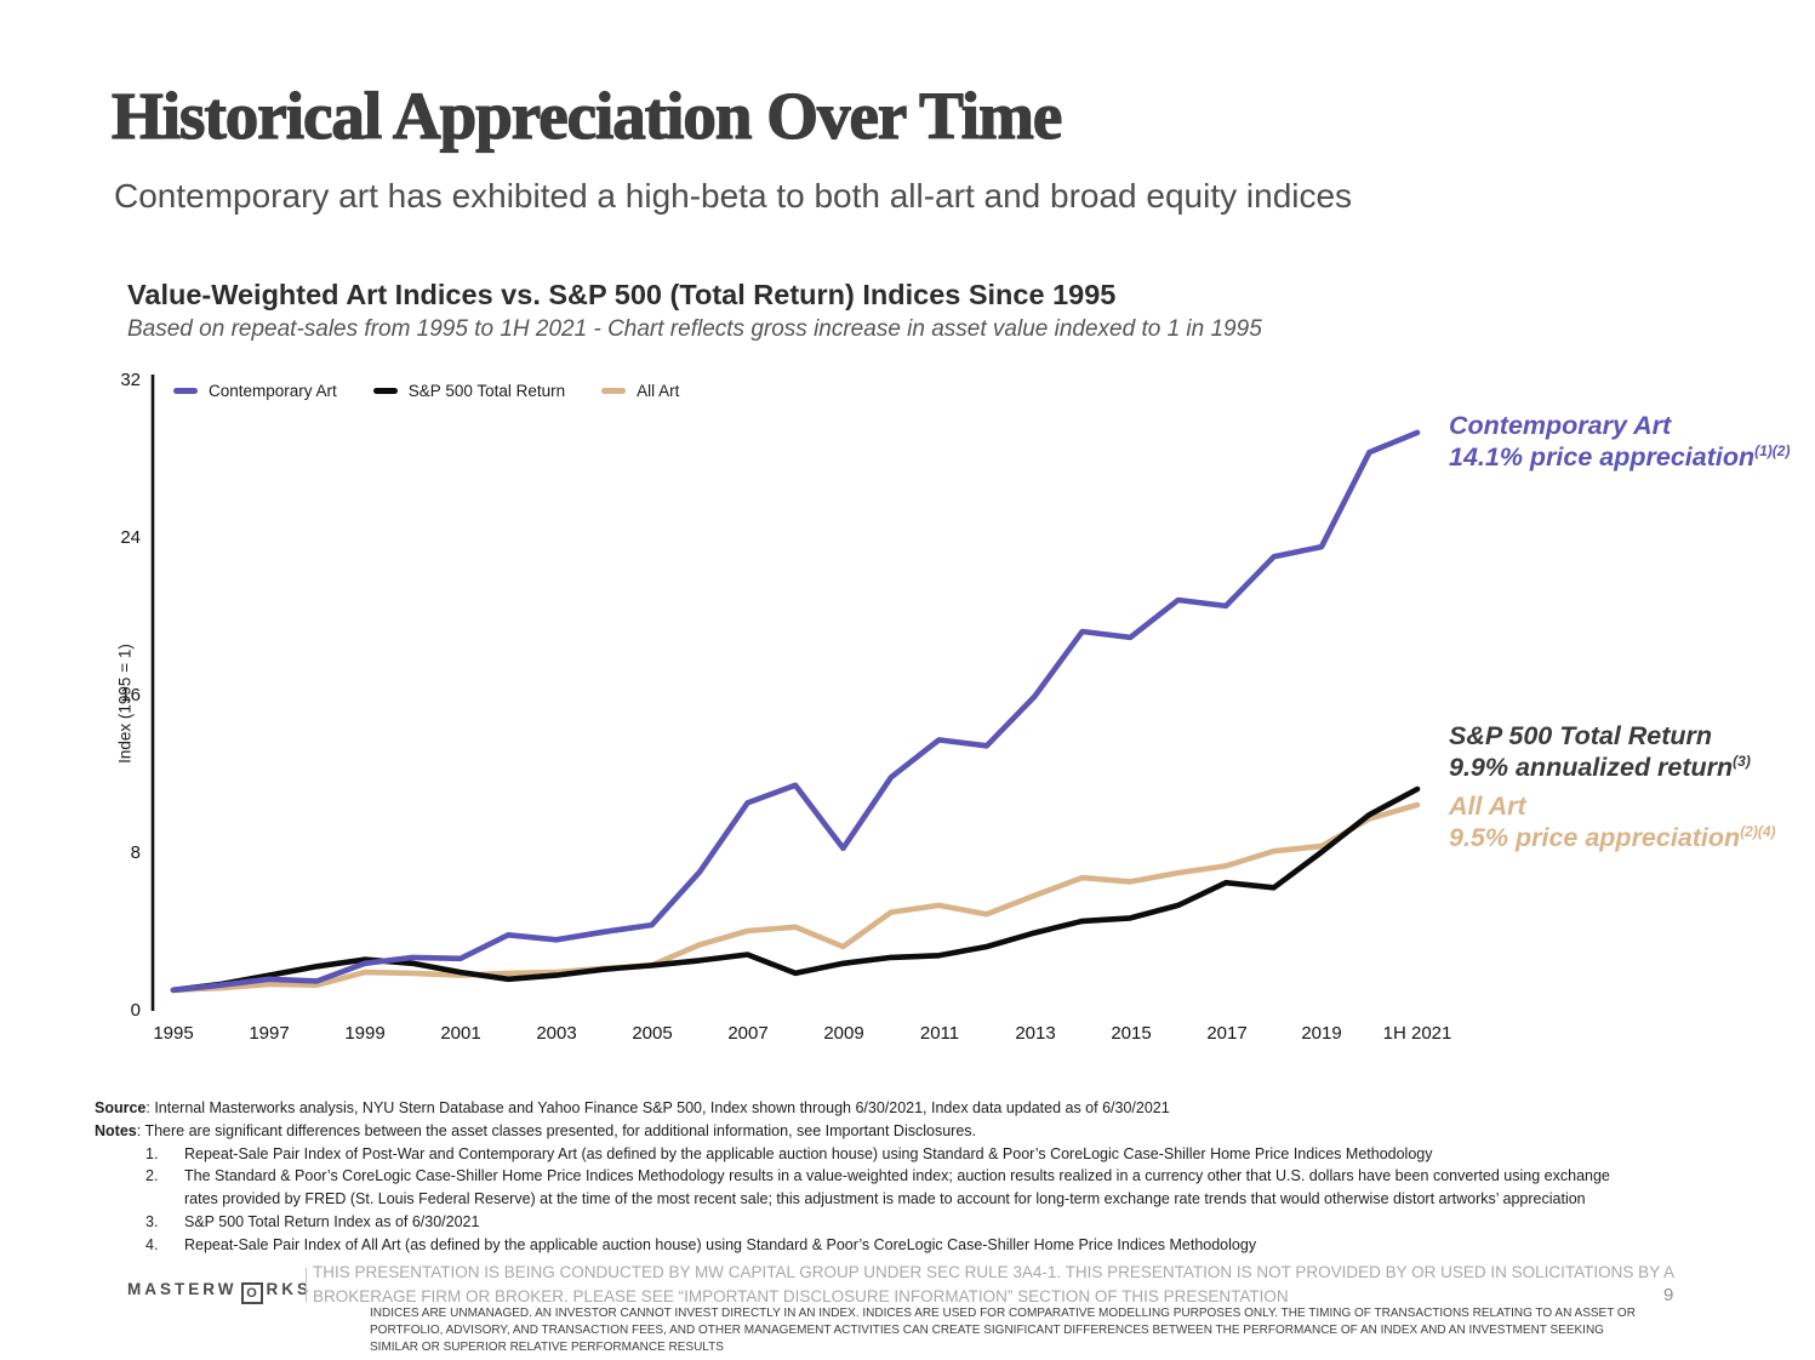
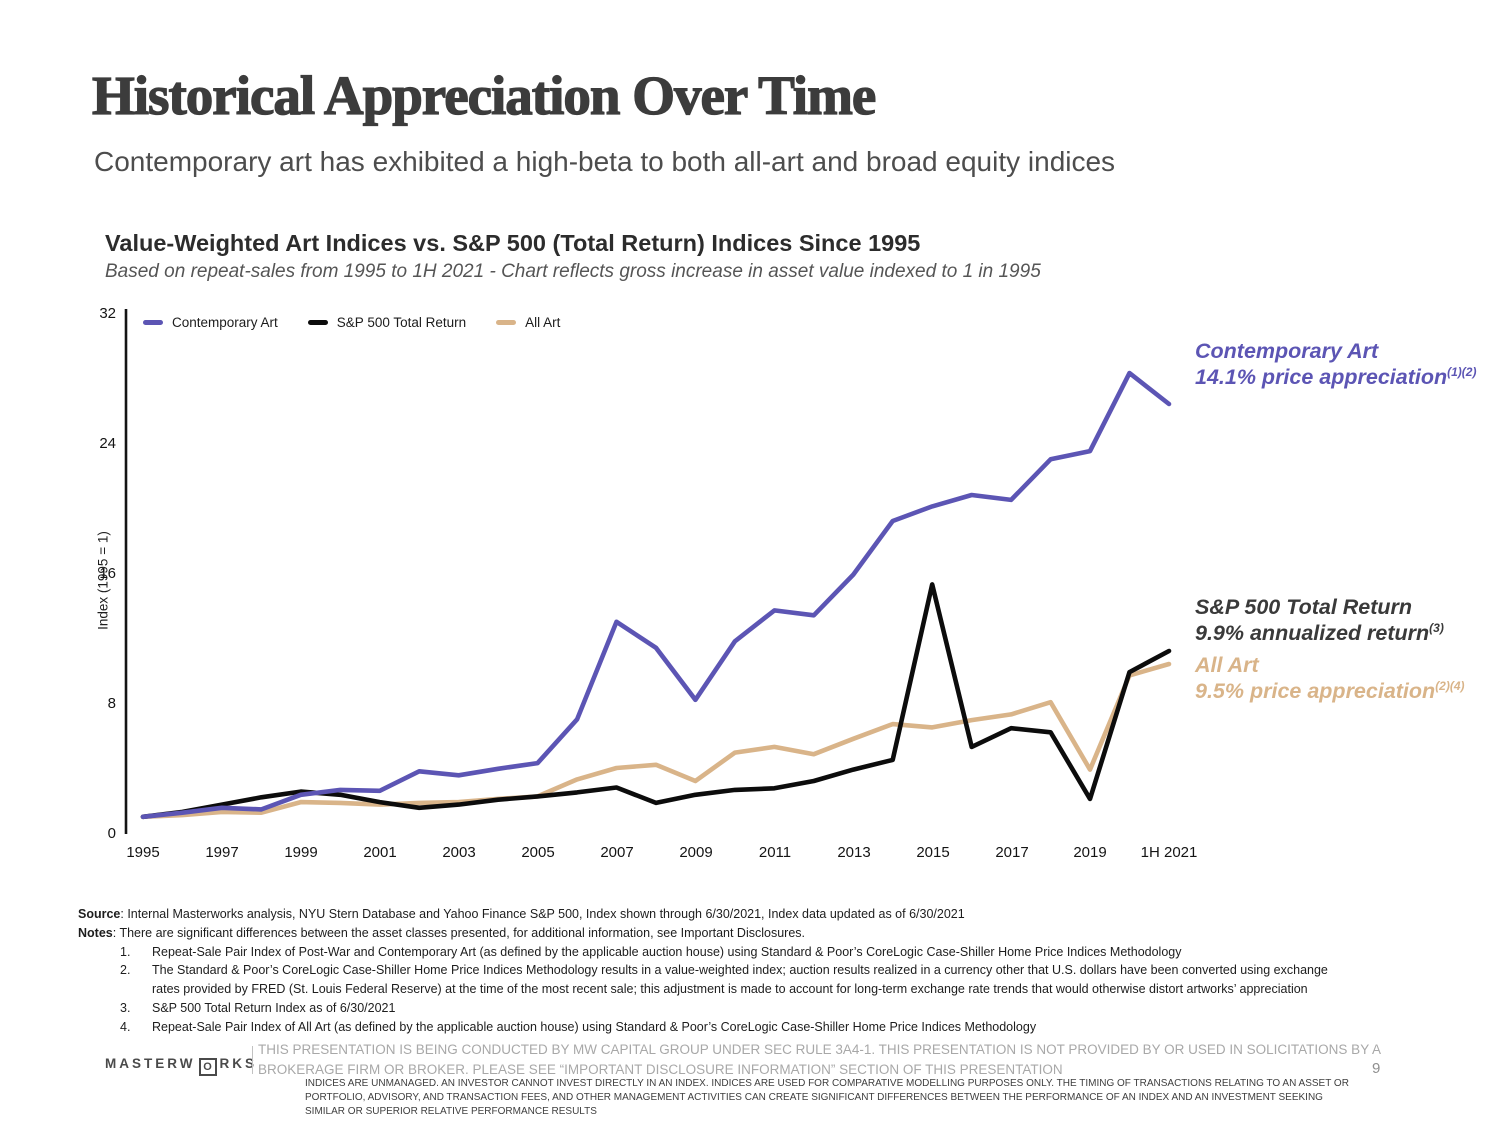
Contemporary Art/2007: 10.5 -> 13.0
S&P 500 Total Return/2015: 4.7 -> 15.3
Contemporary Art/2015: 18.9 -> 20.1
All Art/2019: 8.3 -> 3.9
S&P 500 Total Return/2019: 8.0 -> 2.1
Contemporary Art/1H 2021: 29.3 -> 26.4
